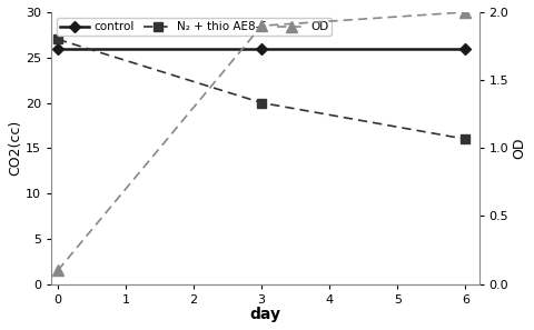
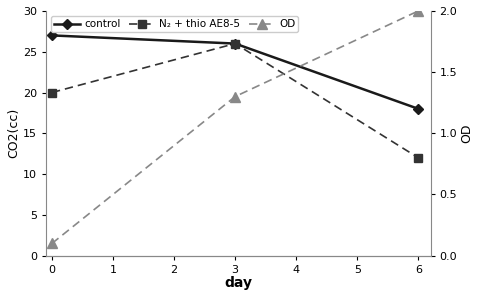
control/0: 26 -> 27
N₂ + thio AE8-5/0: 27 -> 20
N₂ + thio AE8-5/3: 20 -> 26
OD/3: 1.9 -> 1.3
control/6: 26 -> 18
N₂ + thio AE8-5/6: 16 -> 12
